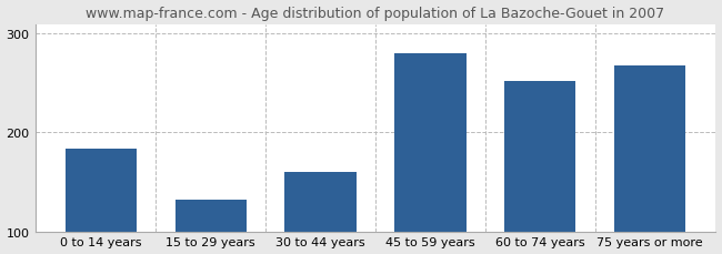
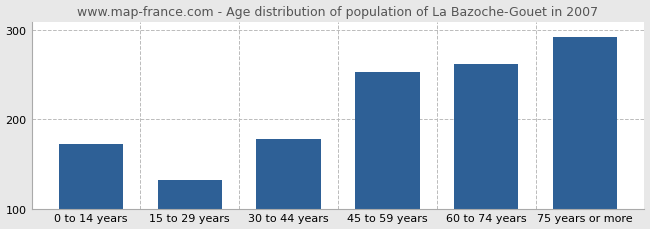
0 to 14 years: 184 -> 172
30 to 44 years: 160 -> 178
45 to 59 years: 280 -> 253
60 to 74 years: 252 -> 262
75 years or more: 268 -> 293
